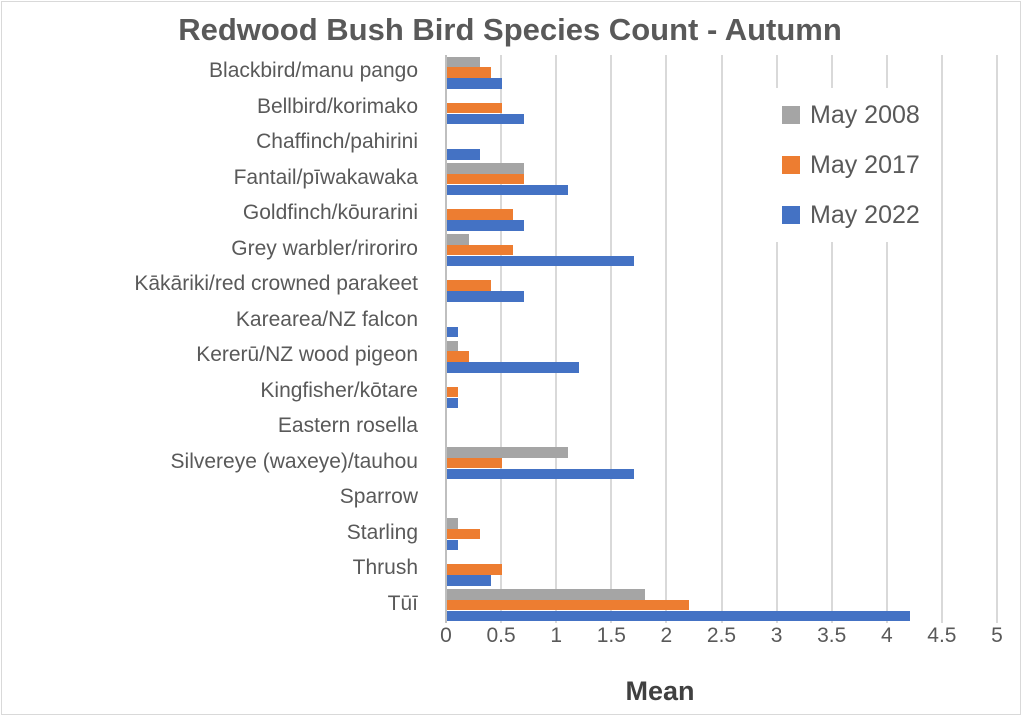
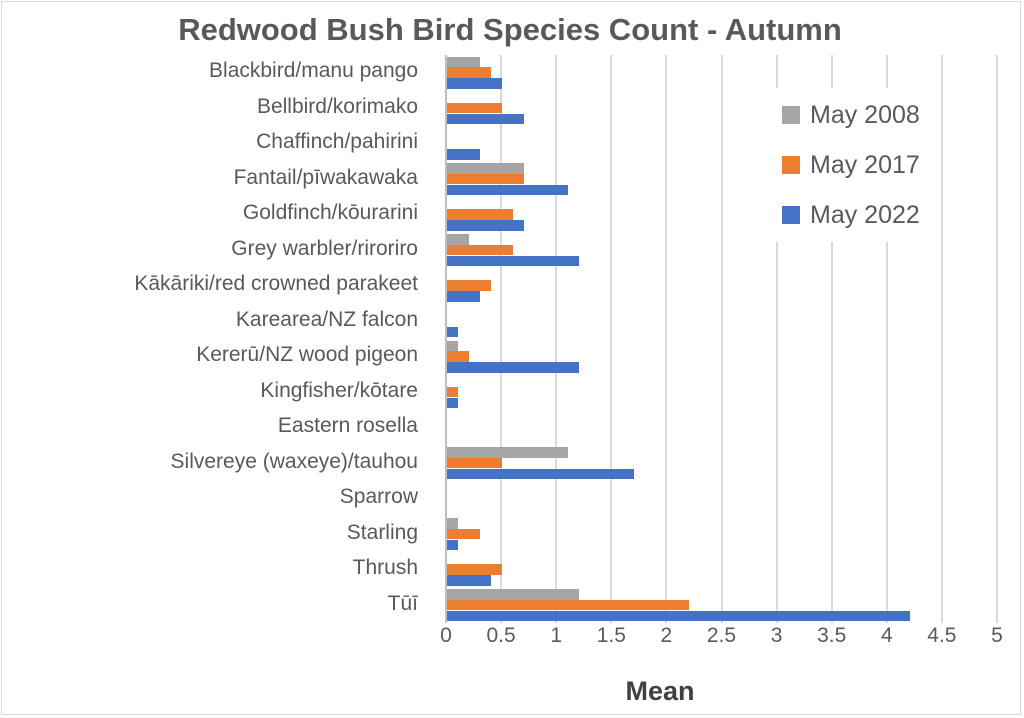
May 2022/Grey warbler/riroriro: 1.7 -> 1.2
May 2022/Kākāriki/red crowned parakeet: 0.7 -> 0.3
May 2008/Tūī: 1.8 -> 1.2
